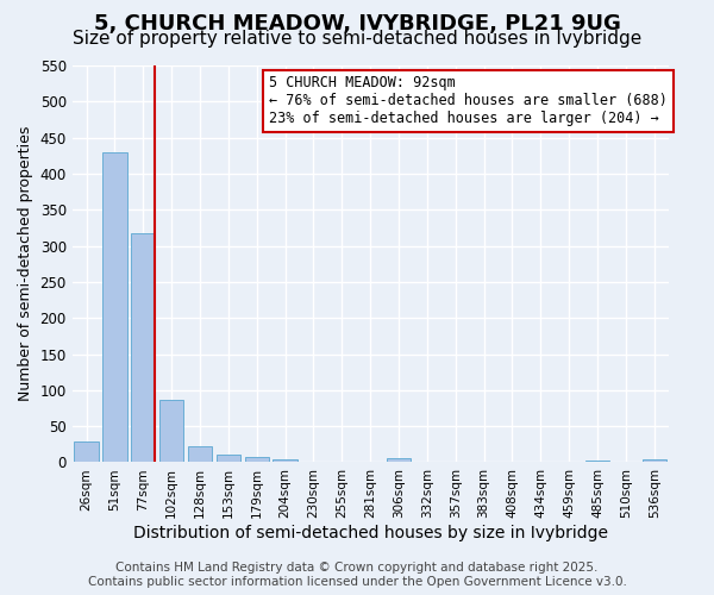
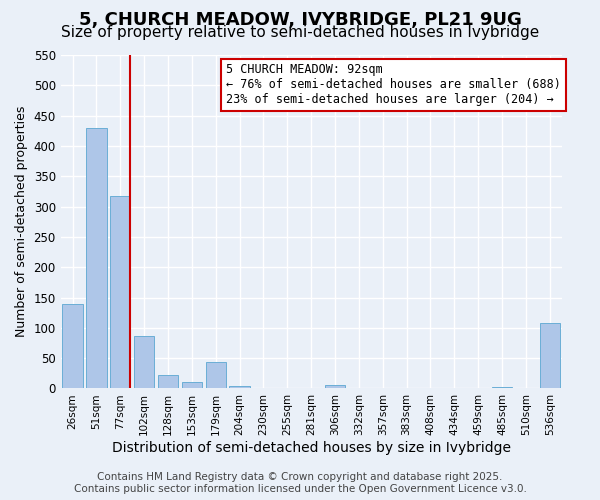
26sqm: 28 -> 140
179sqm: 7 -> 44
536sqm: 4 -> 108
